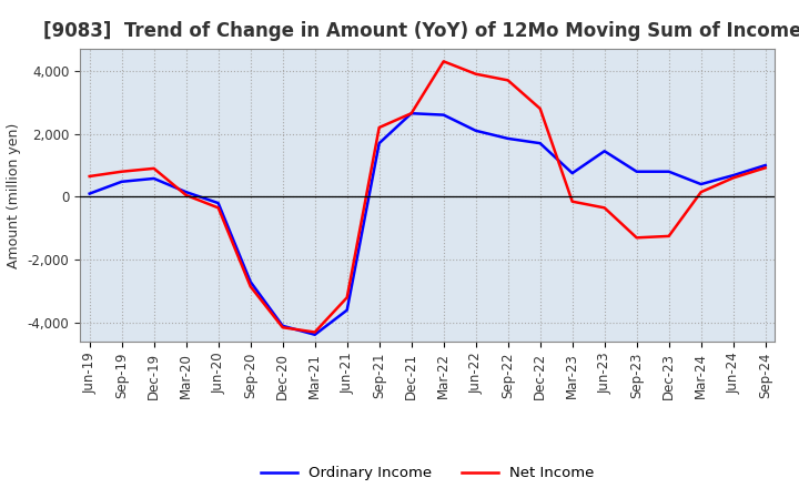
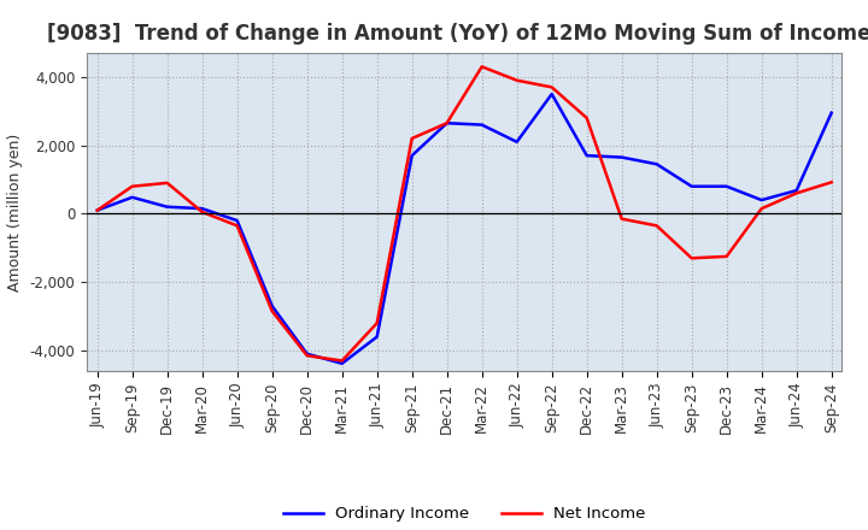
Net Income/Jun-19: 650 -> 100
Ordinary Income/Dec-19: 580 -> 200
Ordinary Income/Sep-22: 1,850 -> 3,500
Ordinary Income/Mar-23: 750 -> 1,650
Ordinary Income/Sep-24: 1,000 -> 2,950
